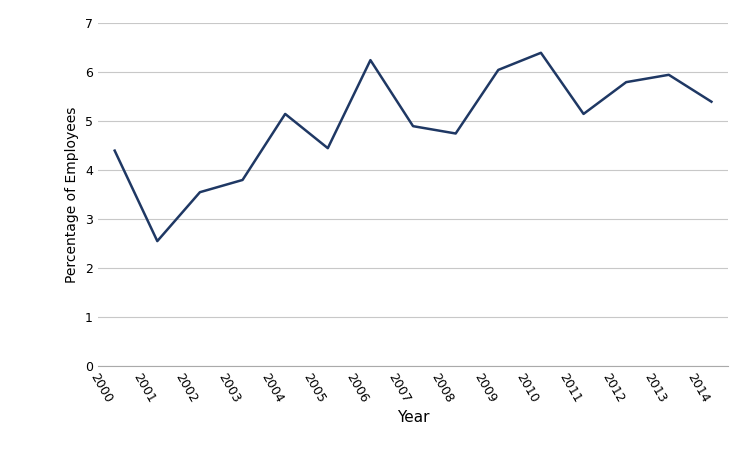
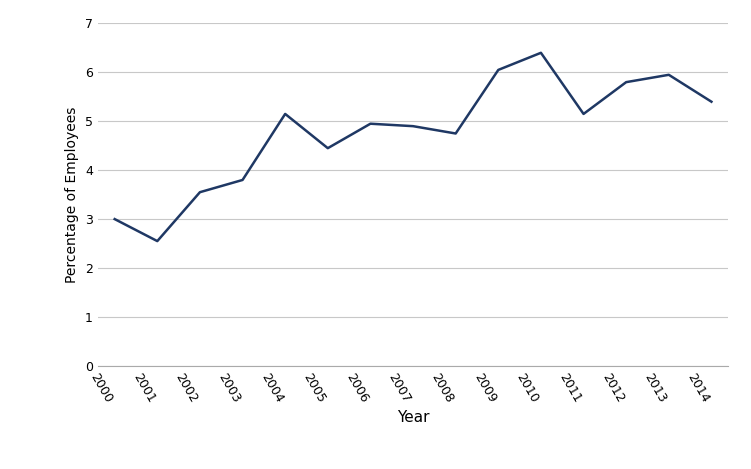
2000: 4.40 -> 3.00
2006: 6.25 -> 4.95
